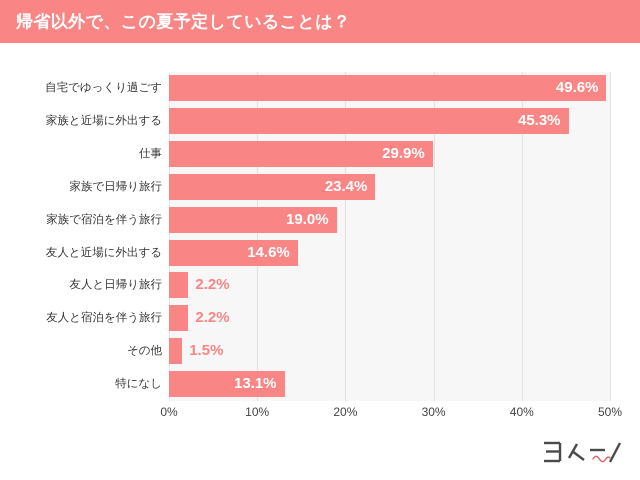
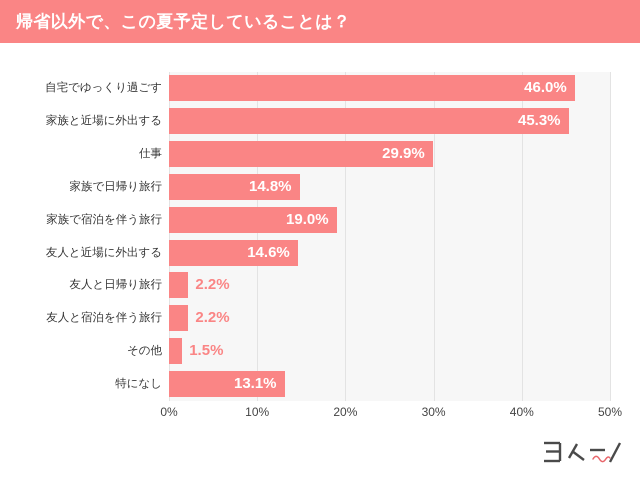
自宅でゆっくり過ごす: 49.6% -> 46.0%
家族で日帰り旅行: 23.4% -> 14.8%
